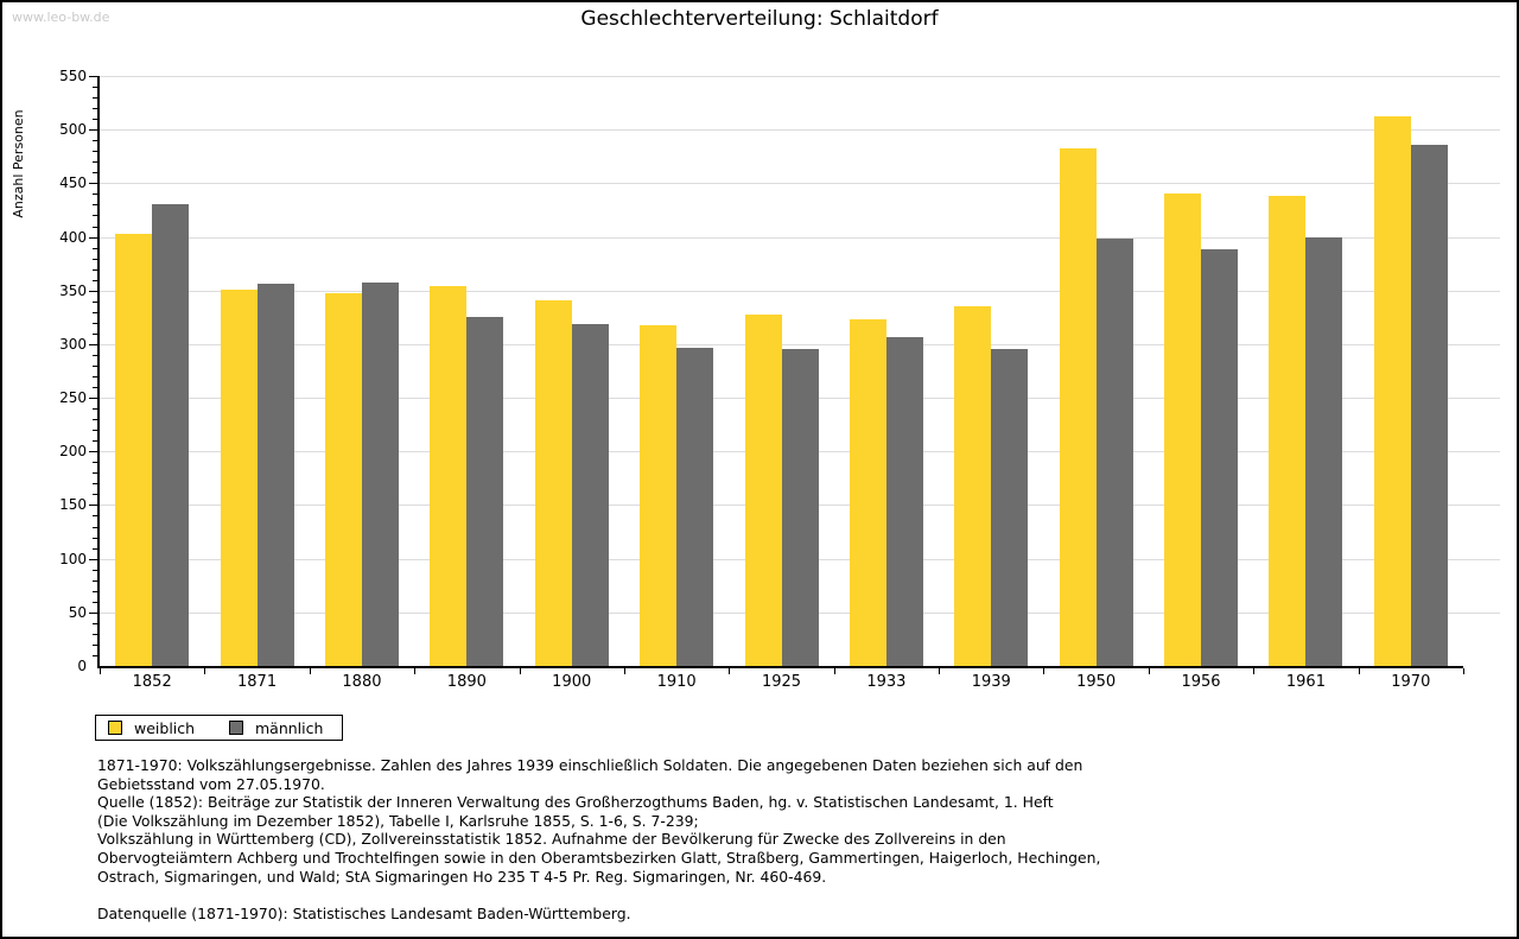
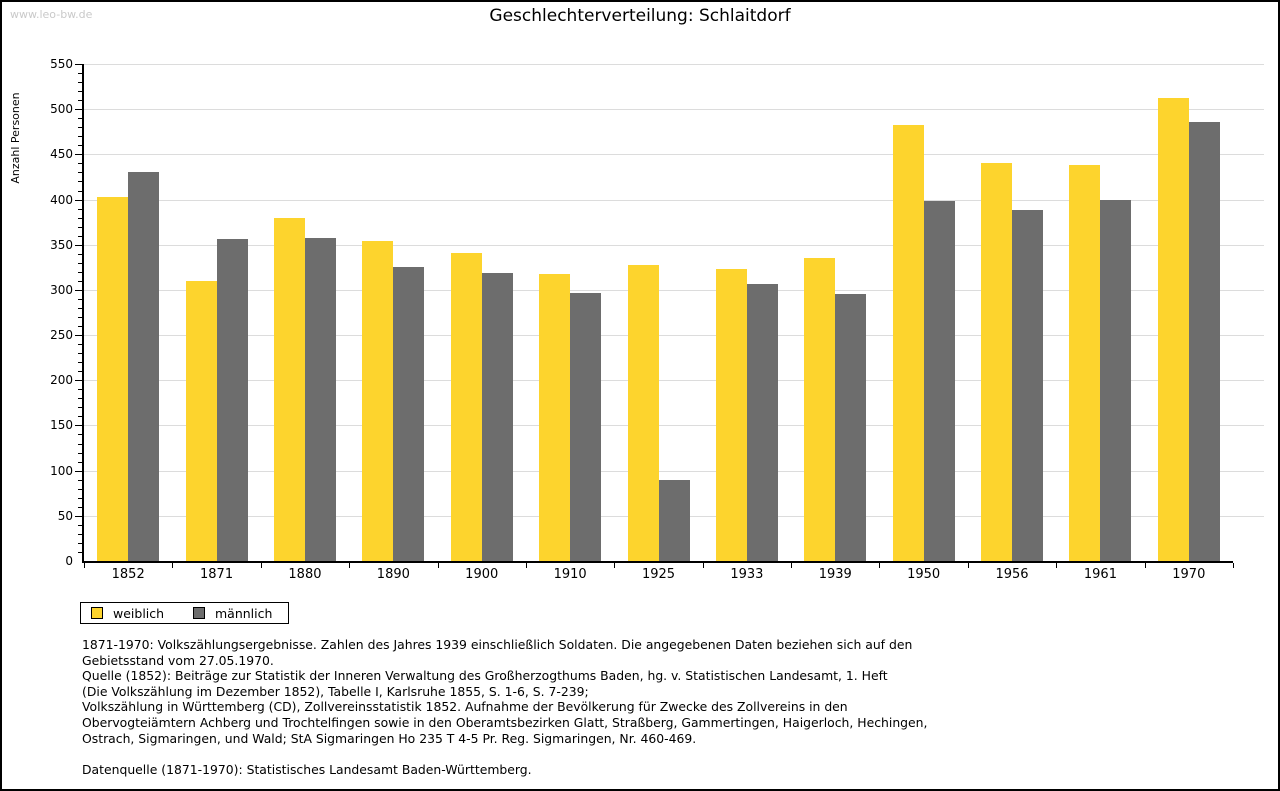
weiblich/1871: 350 -> 310
weiblich/1880: 350 -> 380
männlich/1925: 300 -> 90
